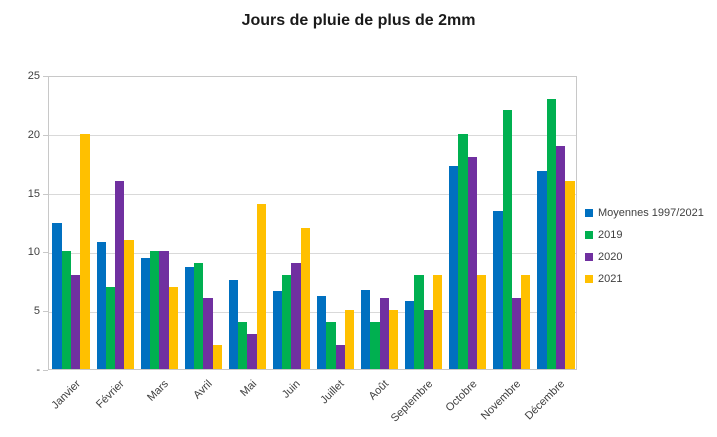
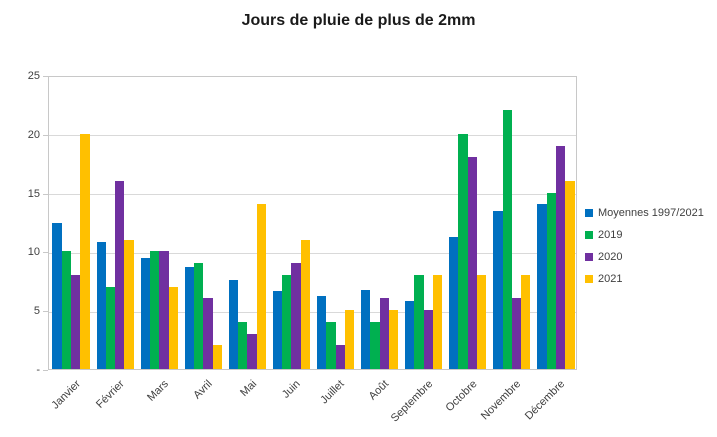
2021/Juin: 12 -> 11
Moyennes 1997/2021/Octobre: 17.3 -> 11.2
Moyennes 1997/2021/Décembre: 16.8 -> 14.0
2019/Décembre: 23 -> 15
